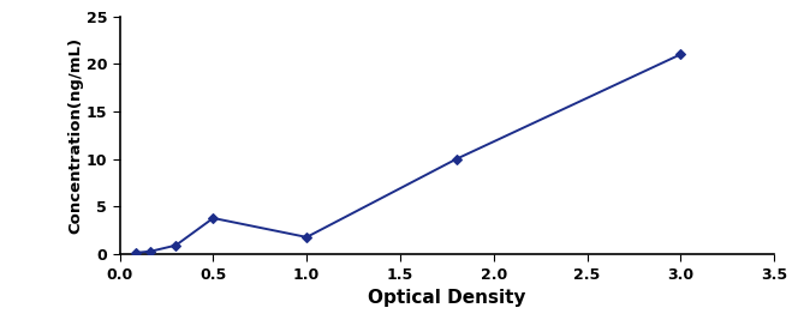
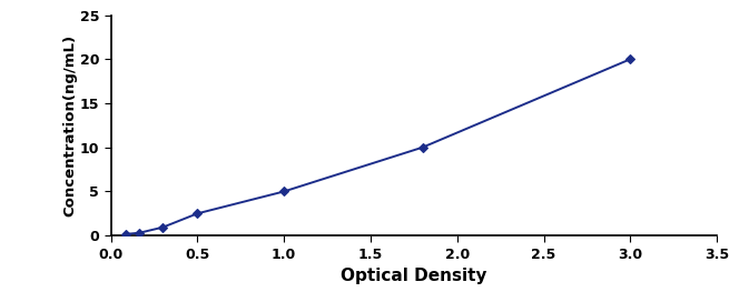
0.5: 3.8 -> 2.5
1.0: 1.8 -> 5.0
3.0: 21.0 -> 20.0
